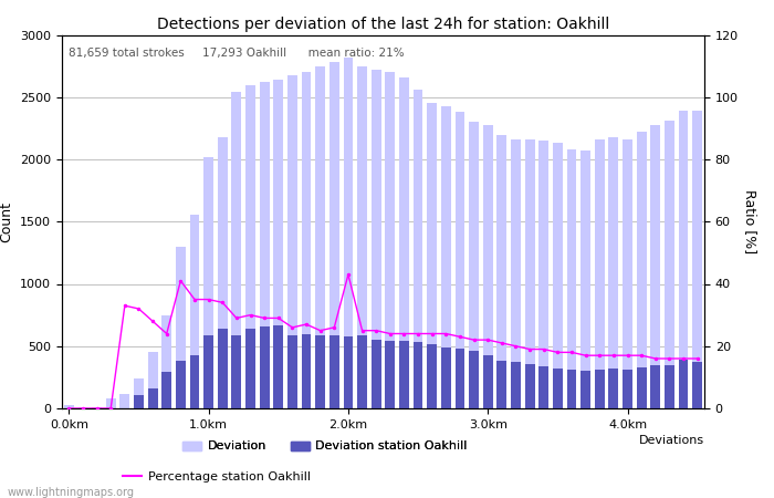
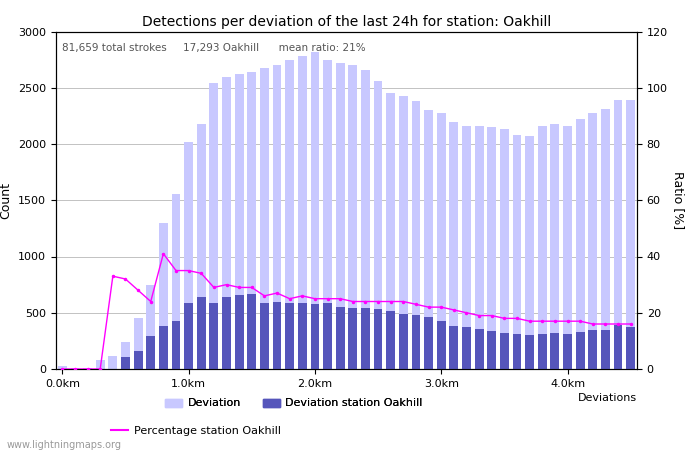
Percentage station Oakhill/2.0km: 43 -> 25
